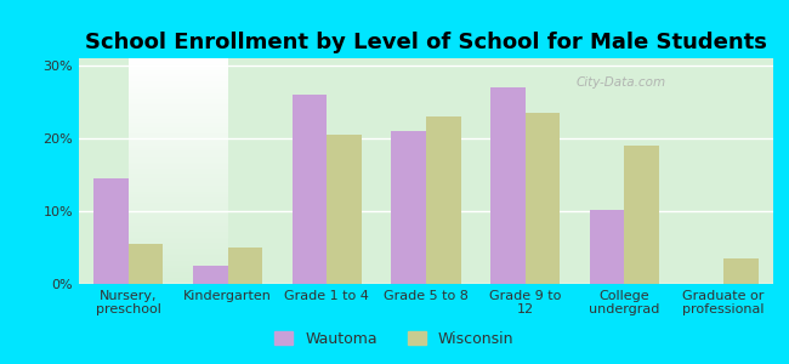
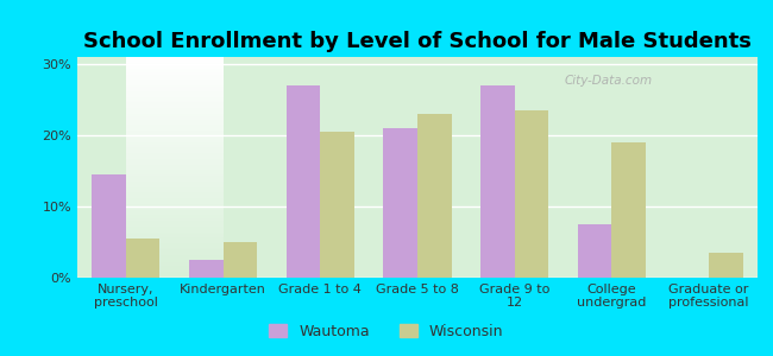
Wautoma/Grade 1 to 4: 26.0% -> 27.0%
Wautoma/College undergrad: 10.2% -> 7.5%
